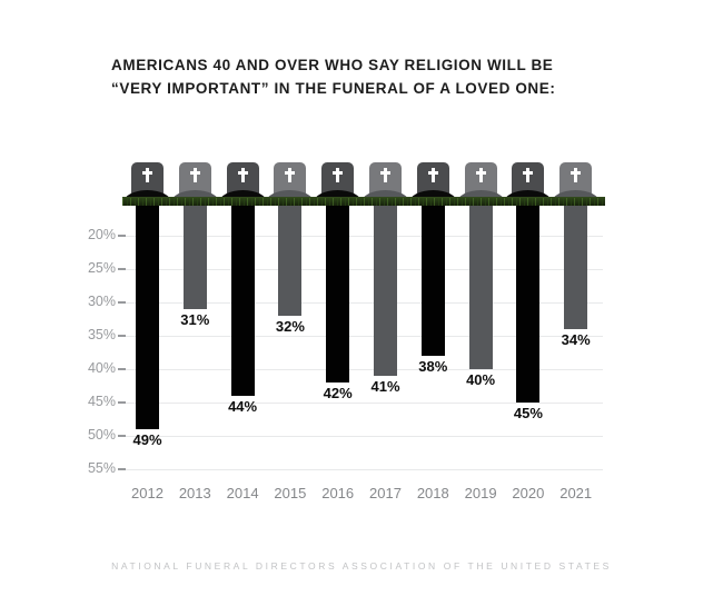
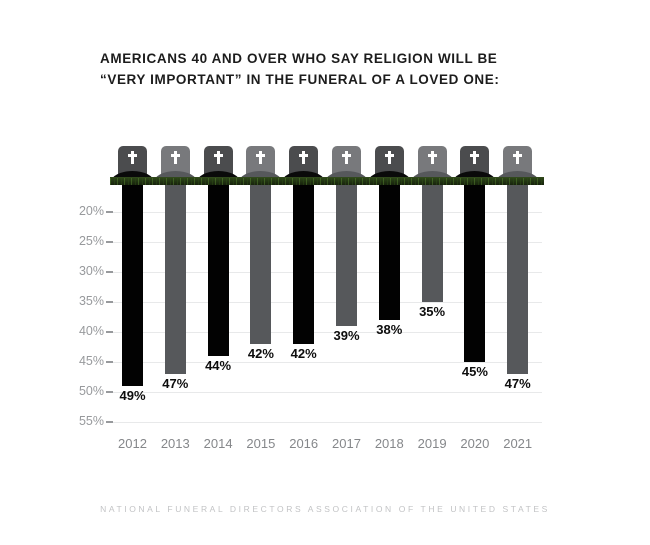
2013: 31% -> 47%
2015: 32% -> 42%
2017: 41% -> 39%
2019: 40% -> 35%
2021: 34% -> 47%
